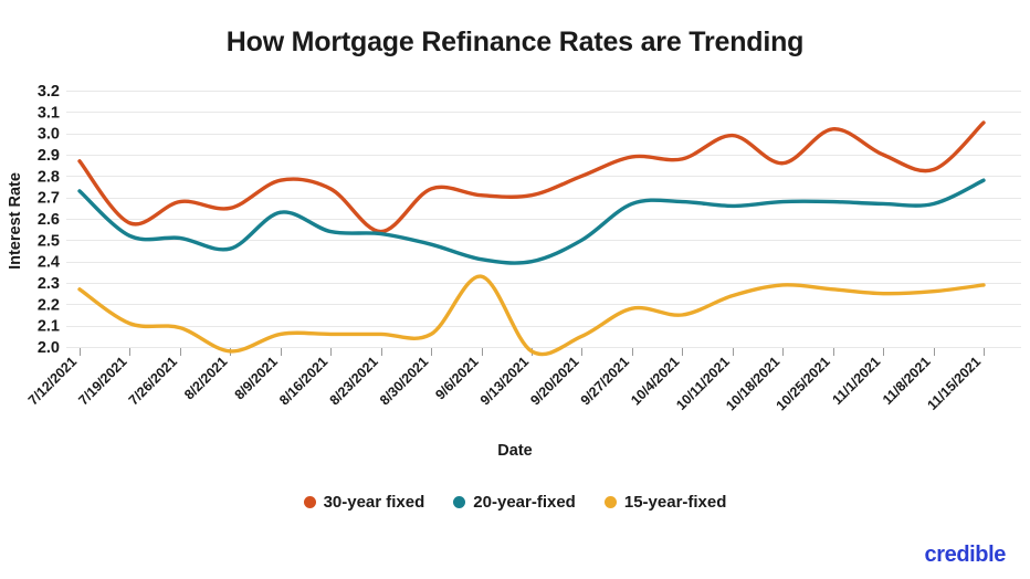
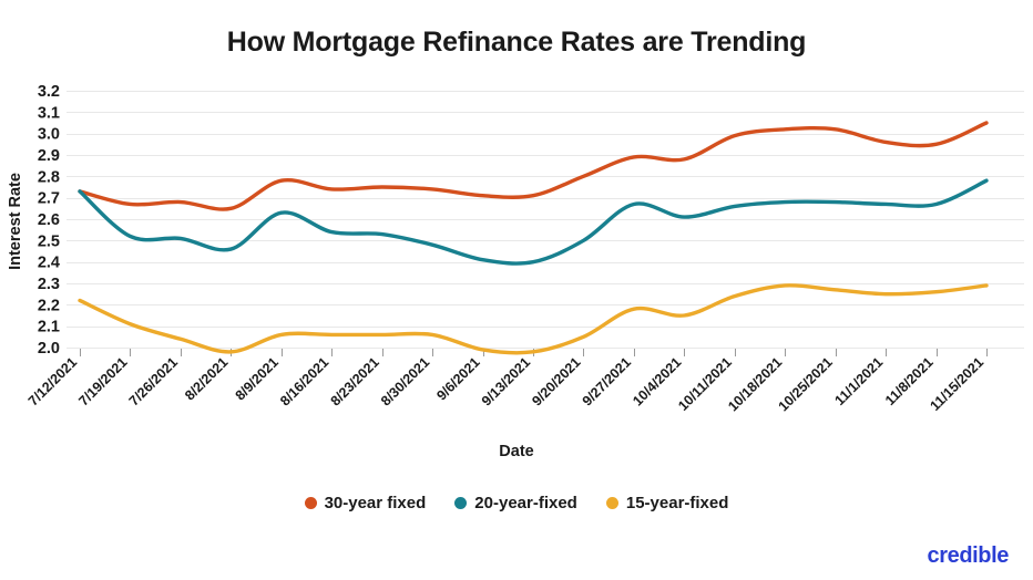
30-year fixed/7/12/2021: 2.87 -> 2.73
15-year-fixed/7/12/2021: 2.27 -> 2.22
30-year fixed/7/19/2021: 2.58 -> 2.67
15-year-fixed/7/26/2021: 2.09 -> 2.04
30-year fixed/8/23/2021: 2.54 -> 2.75
15-year-fixed/9/6/2021: 2.33 -> 1.99
20-year-fixed/10/4/2021: 2.68 -> 2.61
30-year fixed/10/18/2021: 2.86 -> 3.02
30-year fixed/11/1/2021: 2.90 -> 2.96
30-year fixed/11/8/2021: 2.83 -> 2.95
